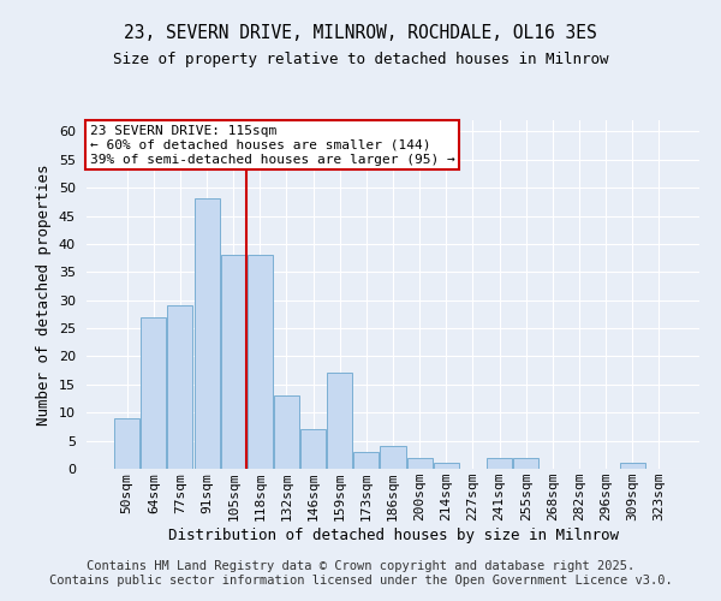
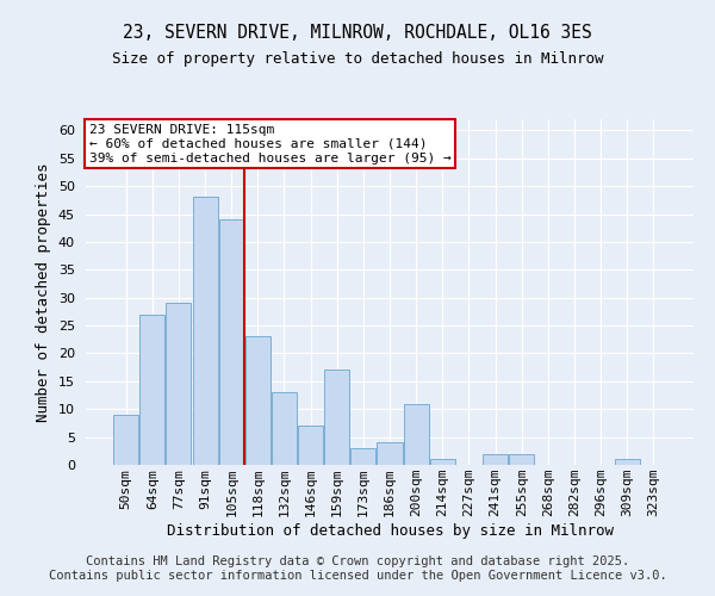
105sqm: 38 -> 44
118sqm: 38 -> 23
200sqm: 2 -> 11
